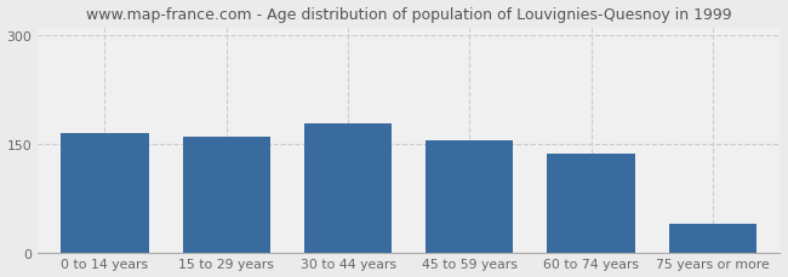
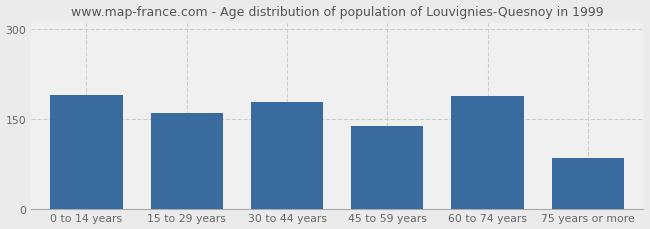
0 to 14 years: 165 -> 190
45 to 59 years: 154 -> 138
60 to 74 years: 136 -> 188
75 years or more: 40 -> 84
